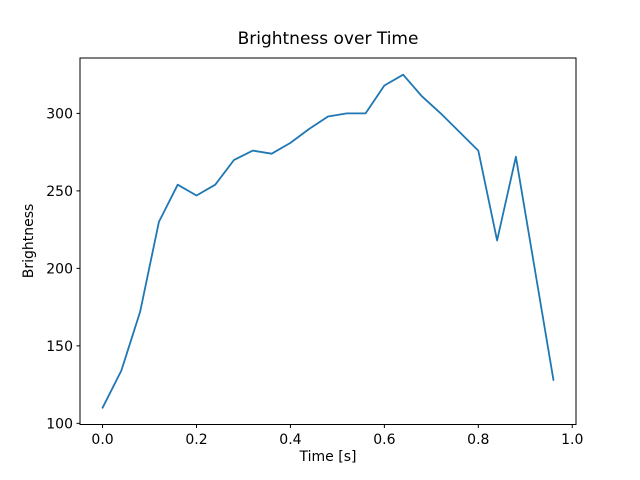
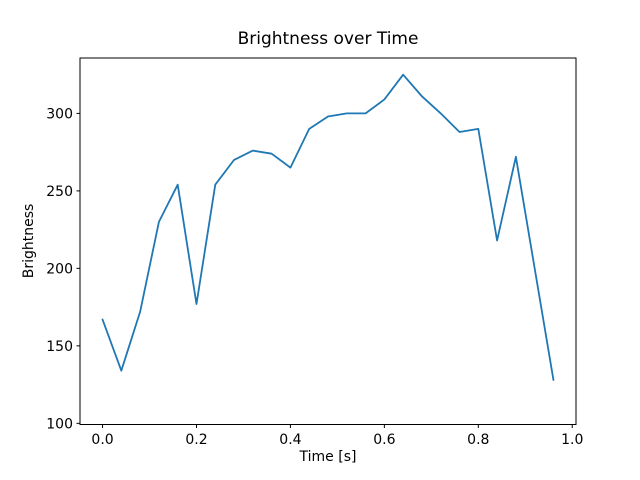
0.0: 110 -> 167
0.2: 247 -> 177
0.4: 281 -> 265
0.6: 318 -> 309
0.8: 276 -> 290
